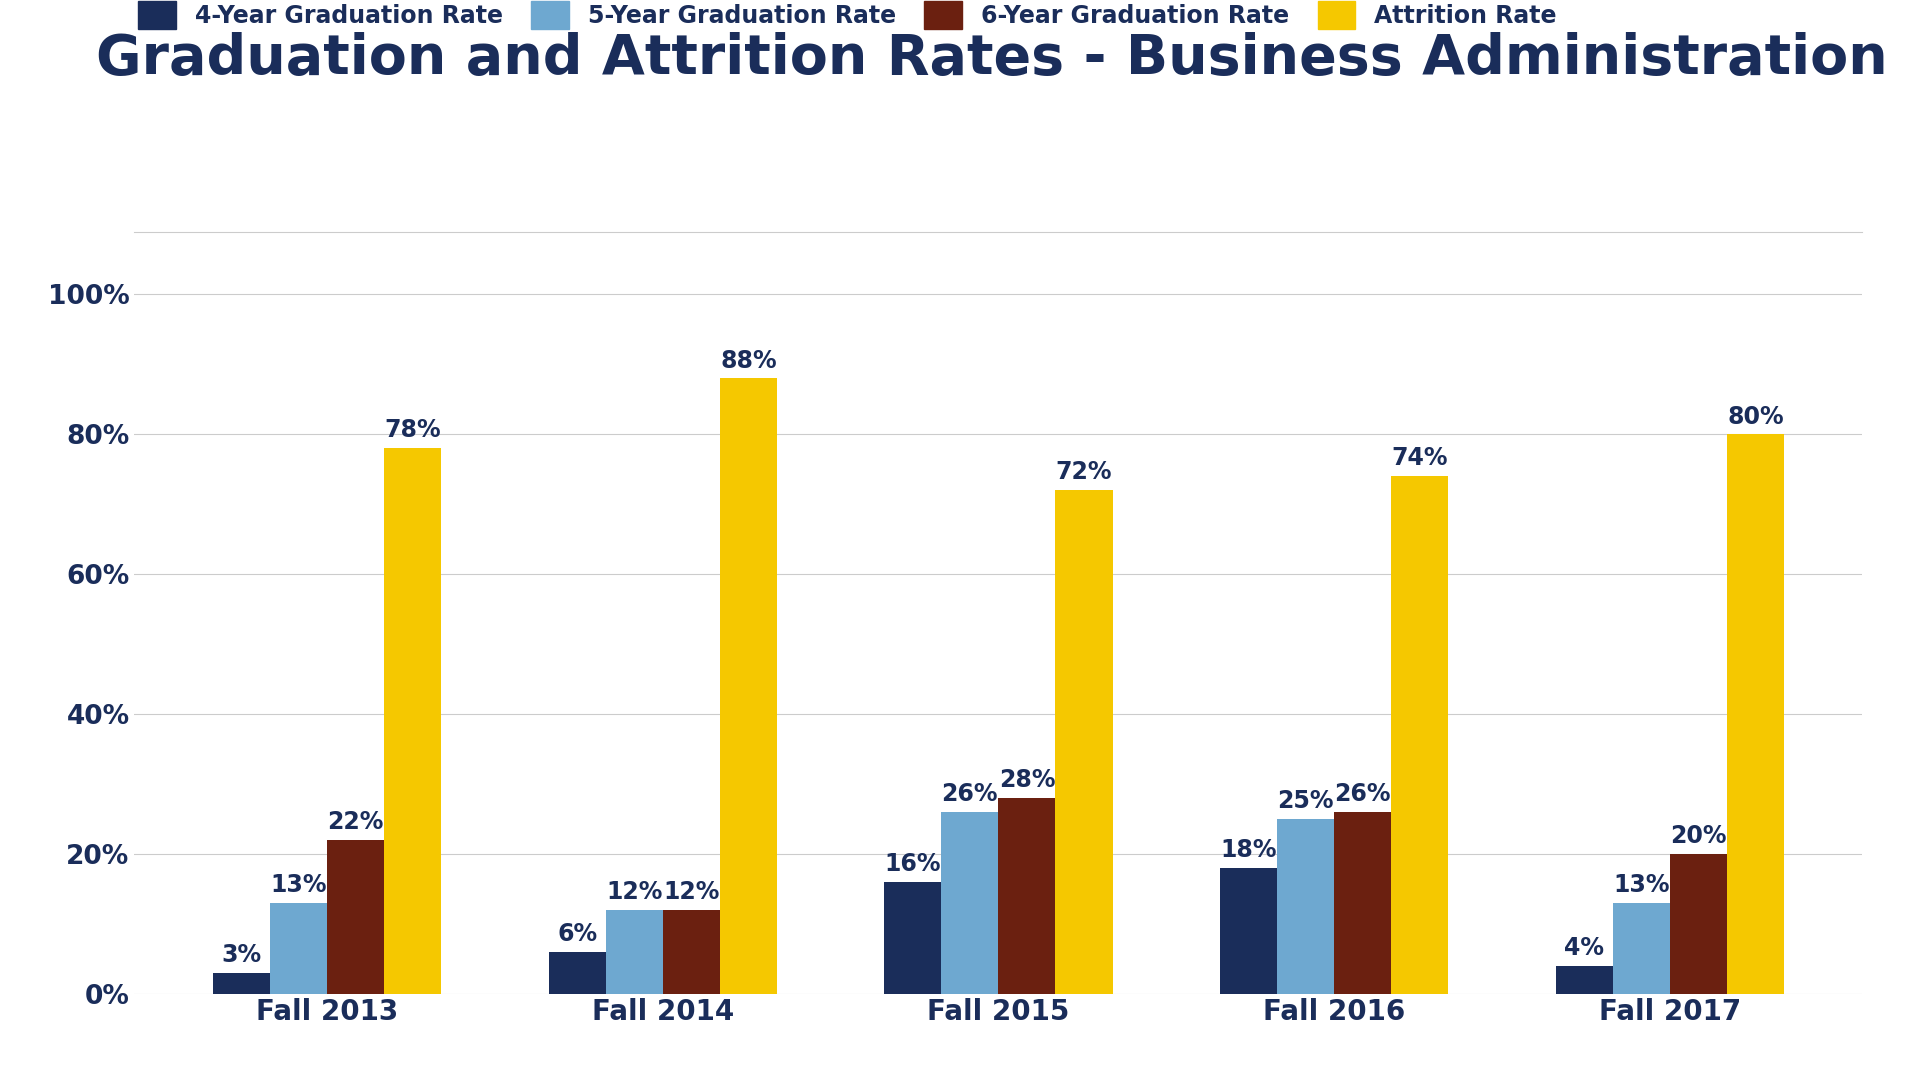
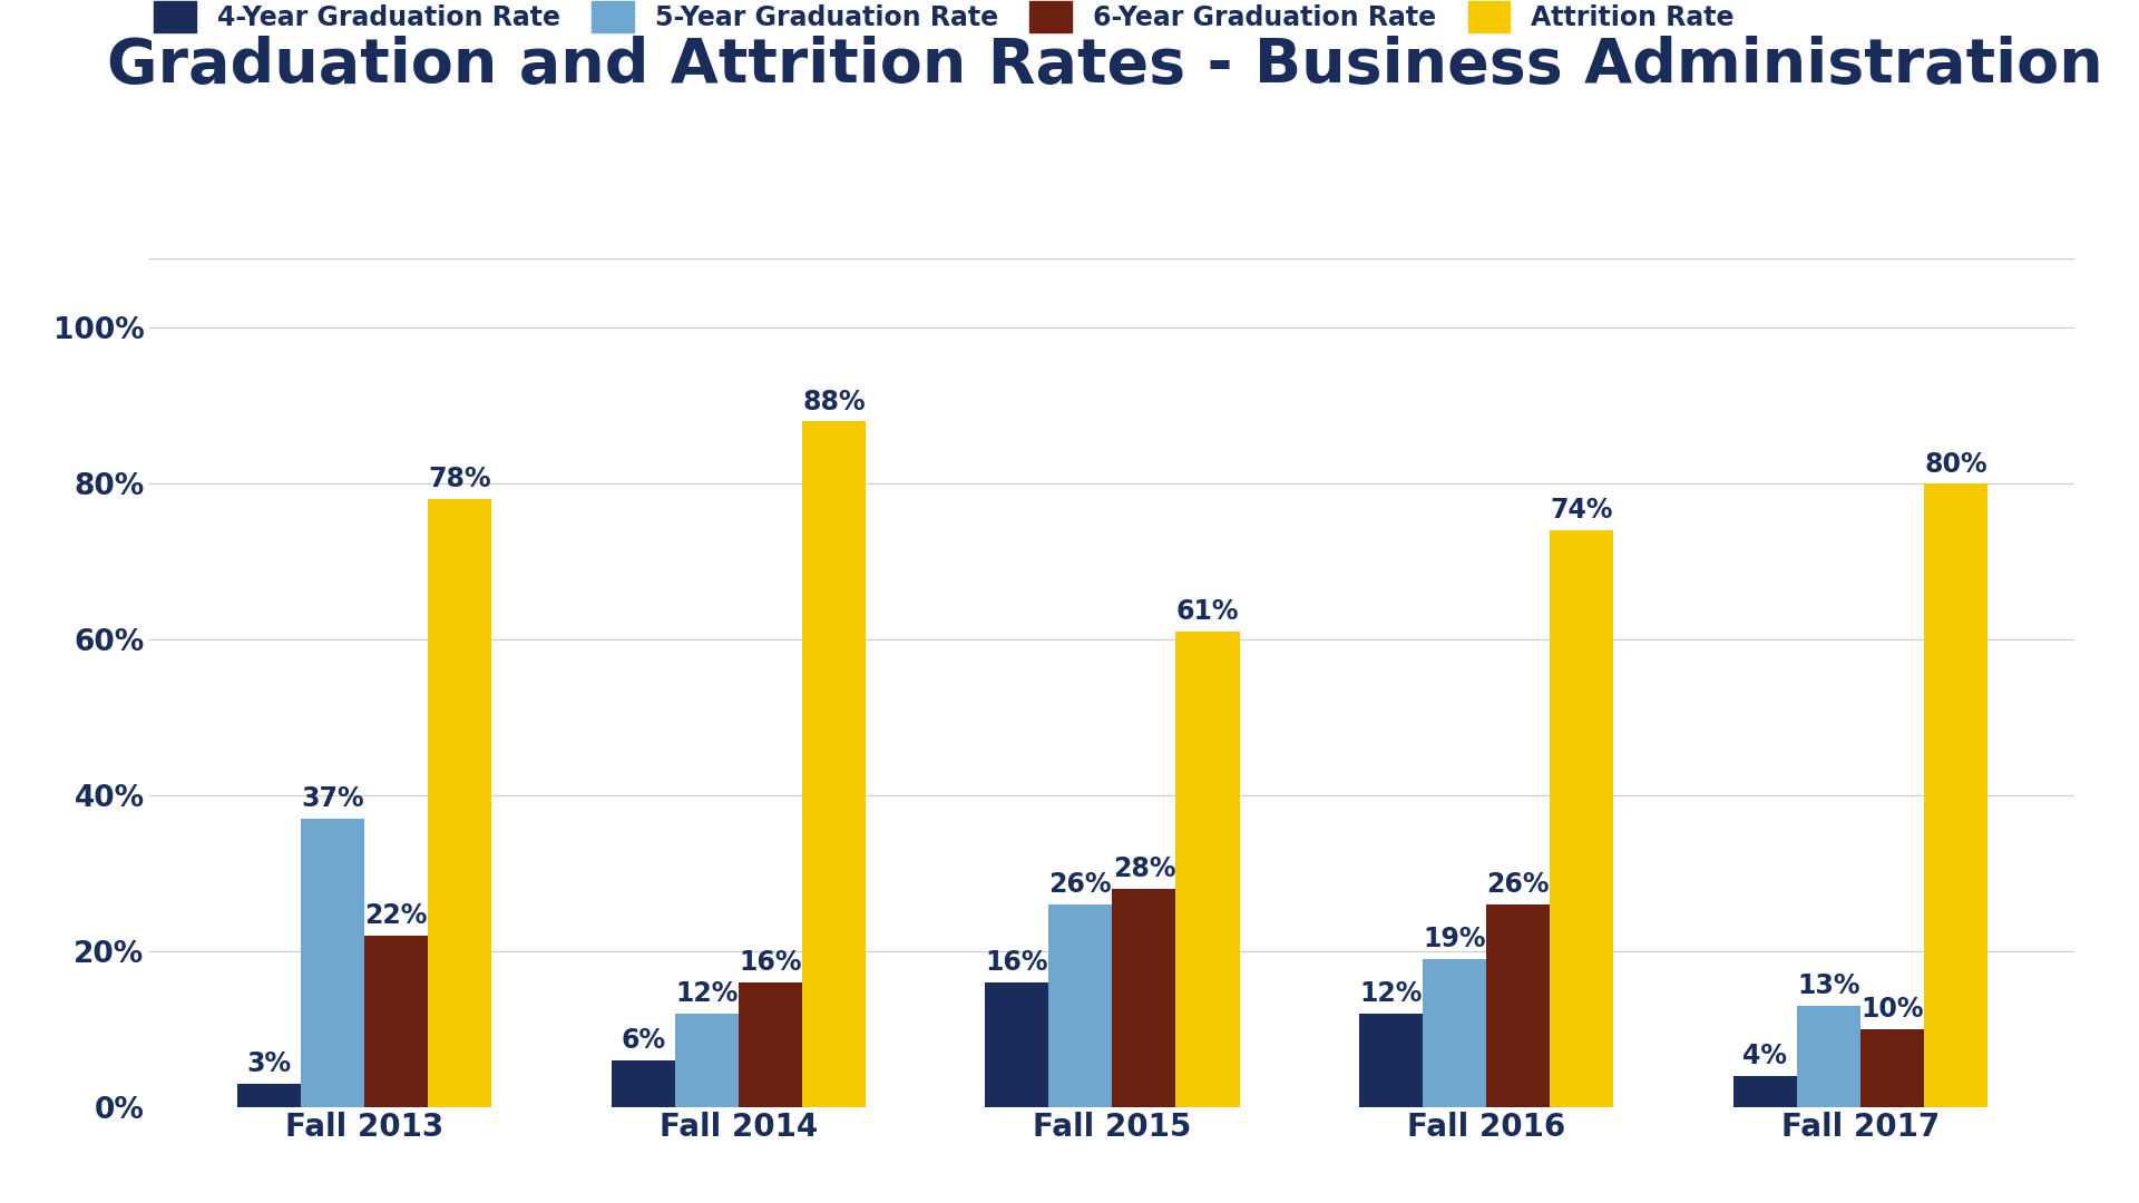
5-Year Graduation Rate/Fall 2013: 13% -> 37%
6-Year Graduation Rate/Fall 2014: 12% -> 16%
Attrition Rate/Fall 2015: 72% -> 61%
4-Year Graduation Rate/Fall 2016: 18% -> 12%
5-Year Graduation Rate/Fall 2016: 25% -> 19%
6-Year Graduation Rate/Fall 2017: 20% -> 10%
